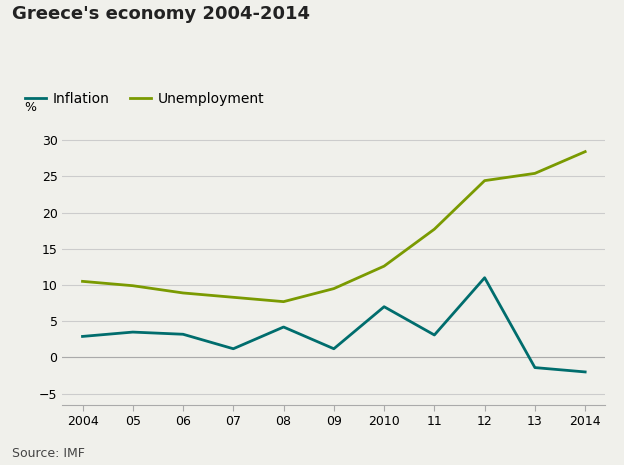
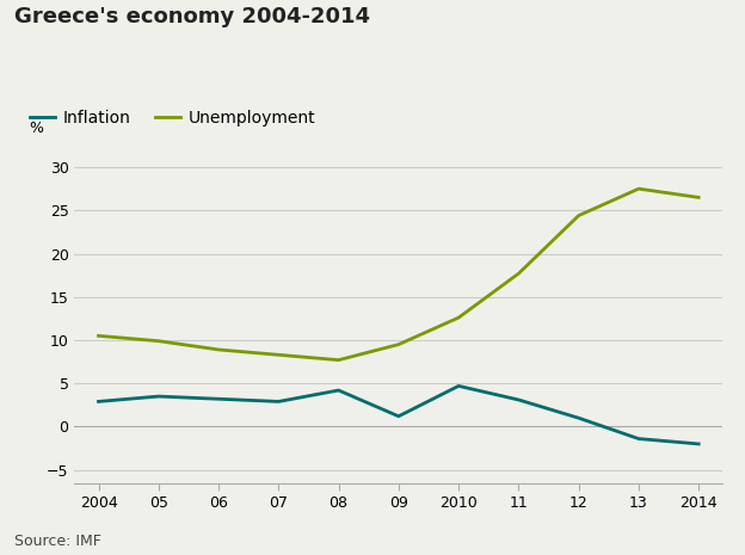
Inflation/07: 1.2 -> 2.9
Inflation/2010: 7.0 -> 4.7
Inflation/12: 11.0 -> 1.0
Unemployment/13: 25.4 -> 27.5
Unemployment/2014: 28.4 -> 26.5
